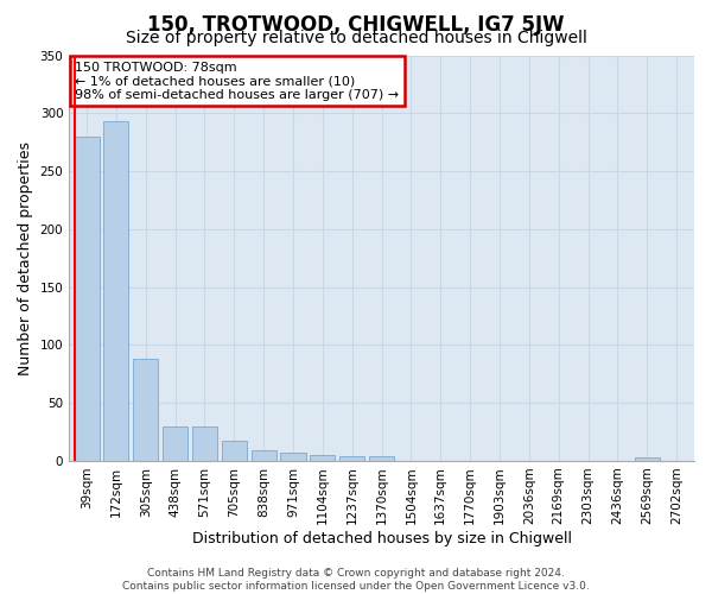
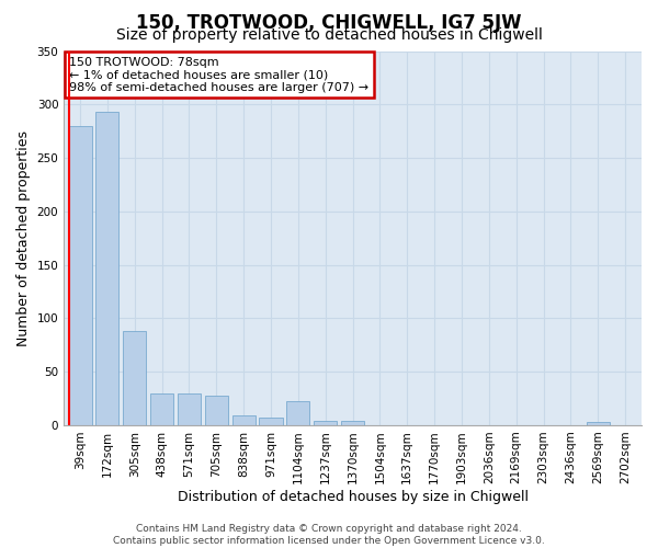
705sqm: 17 -> 28
1104sqm: 5 -> 22
